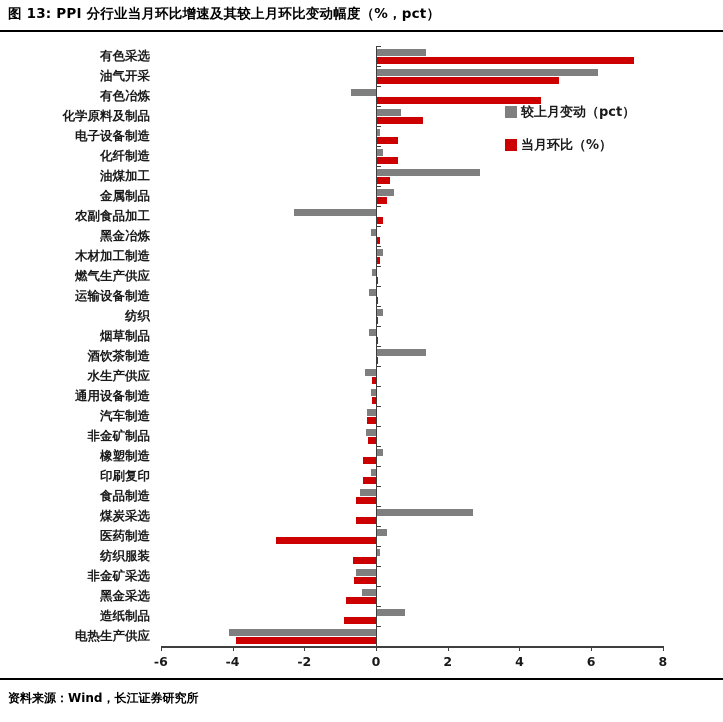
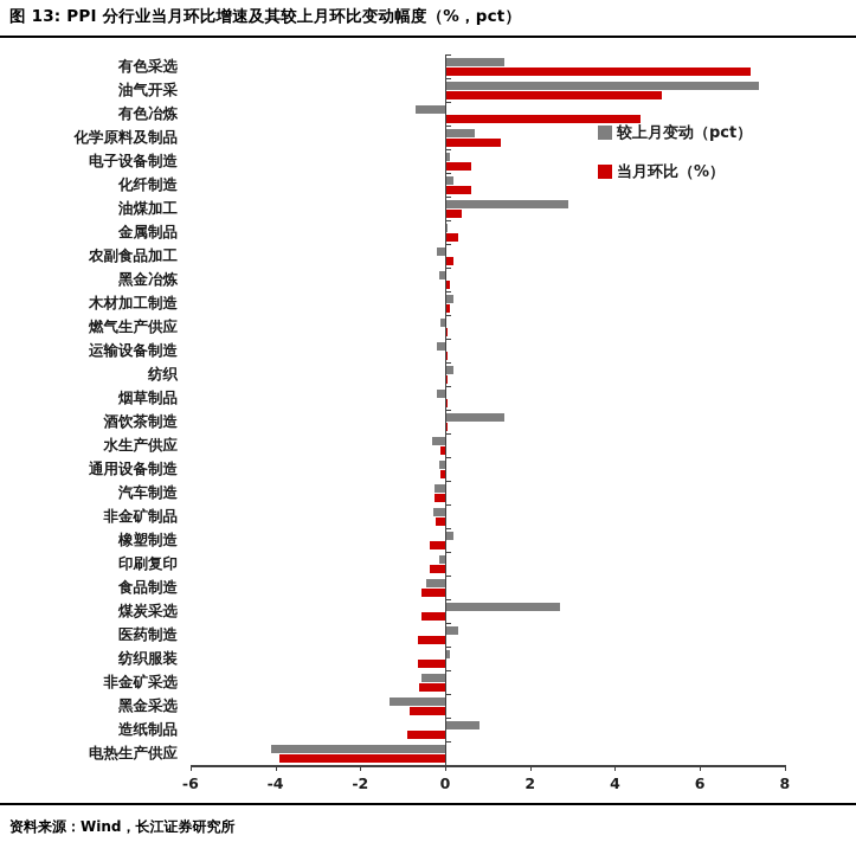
较上月变动（pct）/油气开采: 6.2 -> 7.4
较上月变动（pct）/金属制品: 0.5 -> 0.1
较上月变动（pct）/农副食品加工: -2.3 -> -0.2
当月环比（%）/医药制造: -2.8 -> -0.7
较上月变动（pct）/黑金采选: -0.4 -> -1.3
